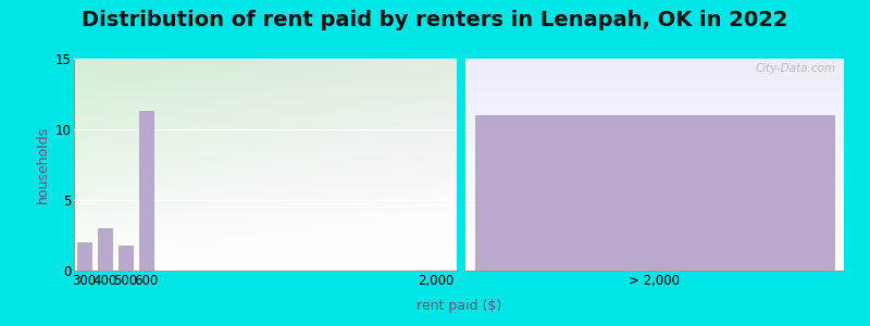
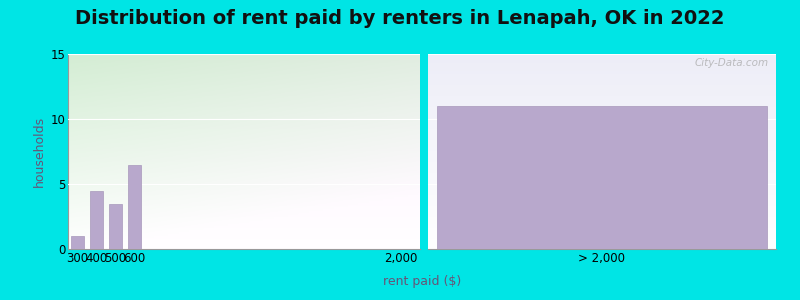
300: 2.0 -> 1.0
400: 3.0 -> 4.5
500: 1.8 -> 3.5
600: 11.3 -> 6.5
